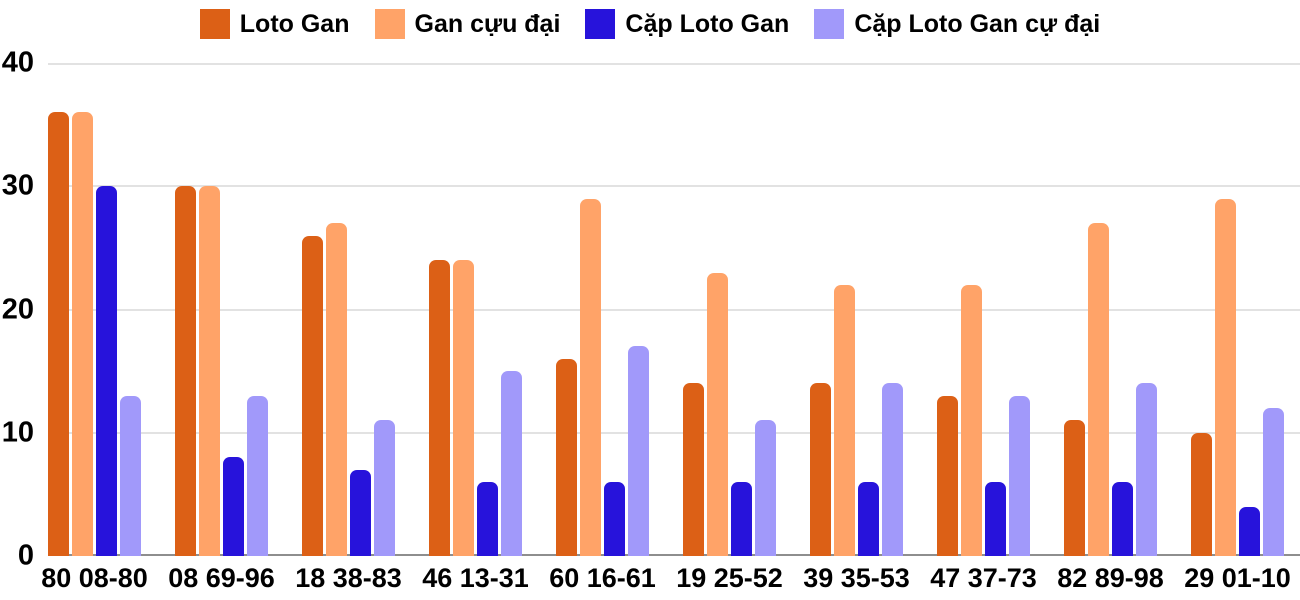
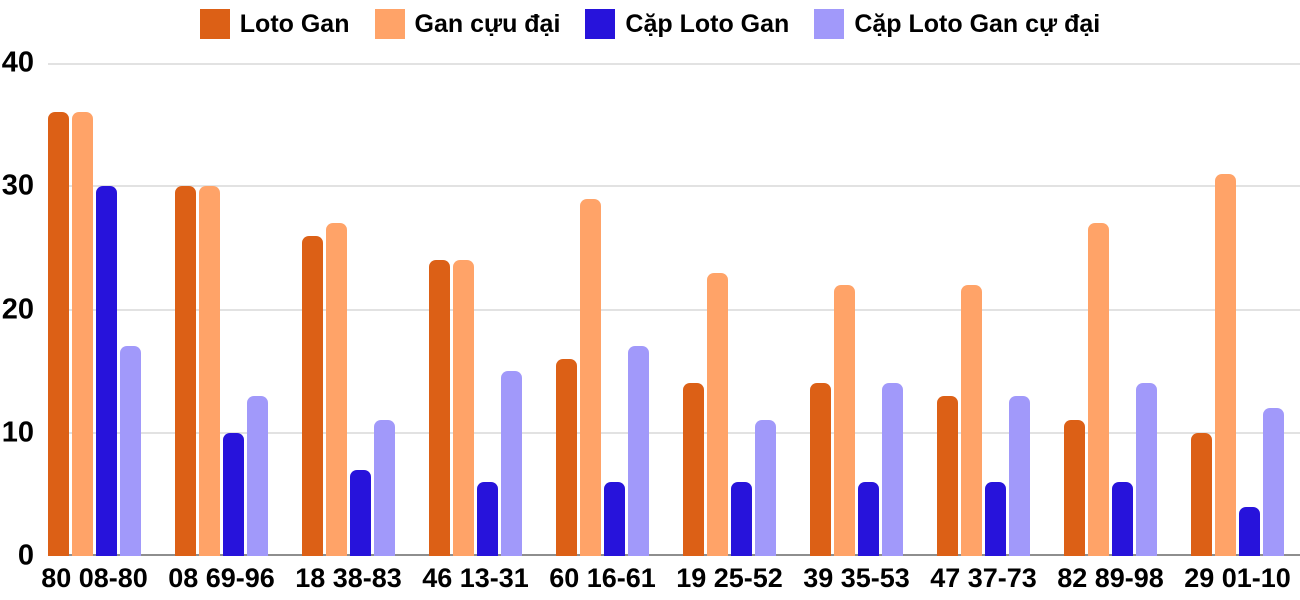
Cặp Loto Gan cự đại/80 08-80: 13 -> 17
Cặp Loto Gan/08 69-96: 8 -> 10
Gan cựu đại/29 01-10: 29 -> 31
